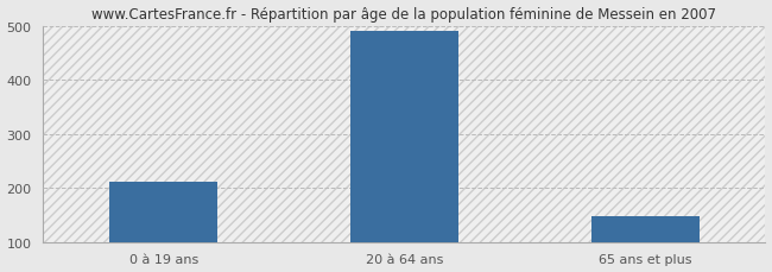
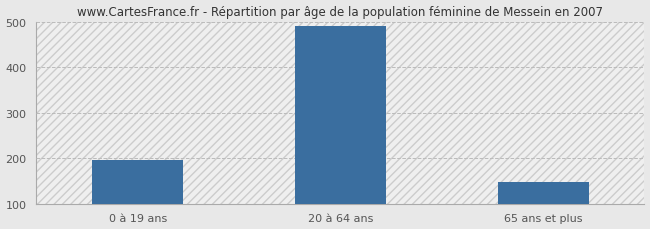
0 à 19 ans: 211 -> 195
